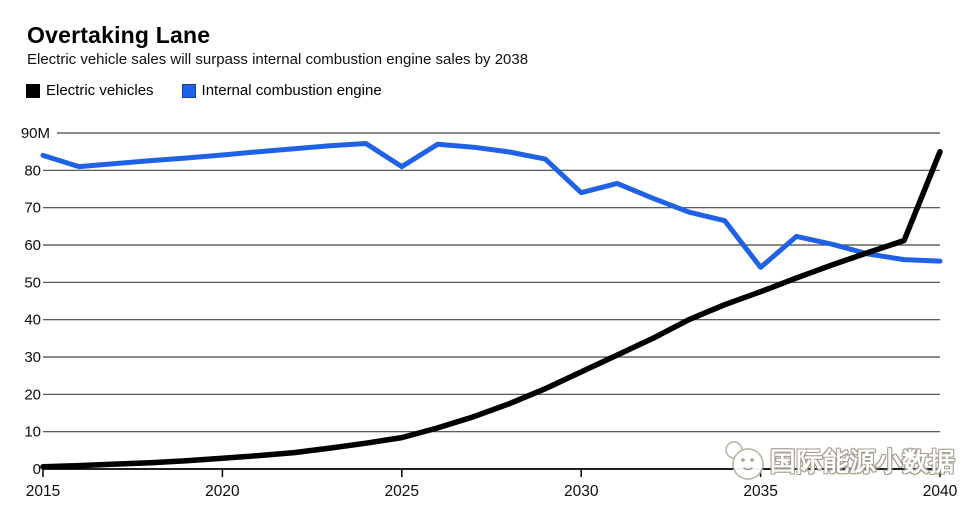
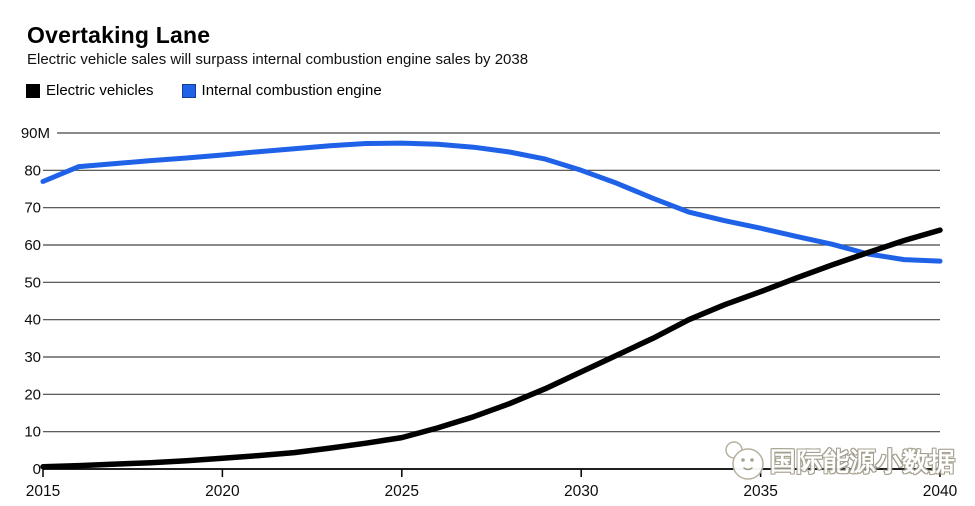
Internal combustion engine/2015: 84 -> 77
Internal combustion engine/2025: 81 -> 87
Internal combustion engine/2030: 74 -> 80
Internal combustion engine/2035: 54 -> 64
Electric vehicles/2040: 85 -> 64
